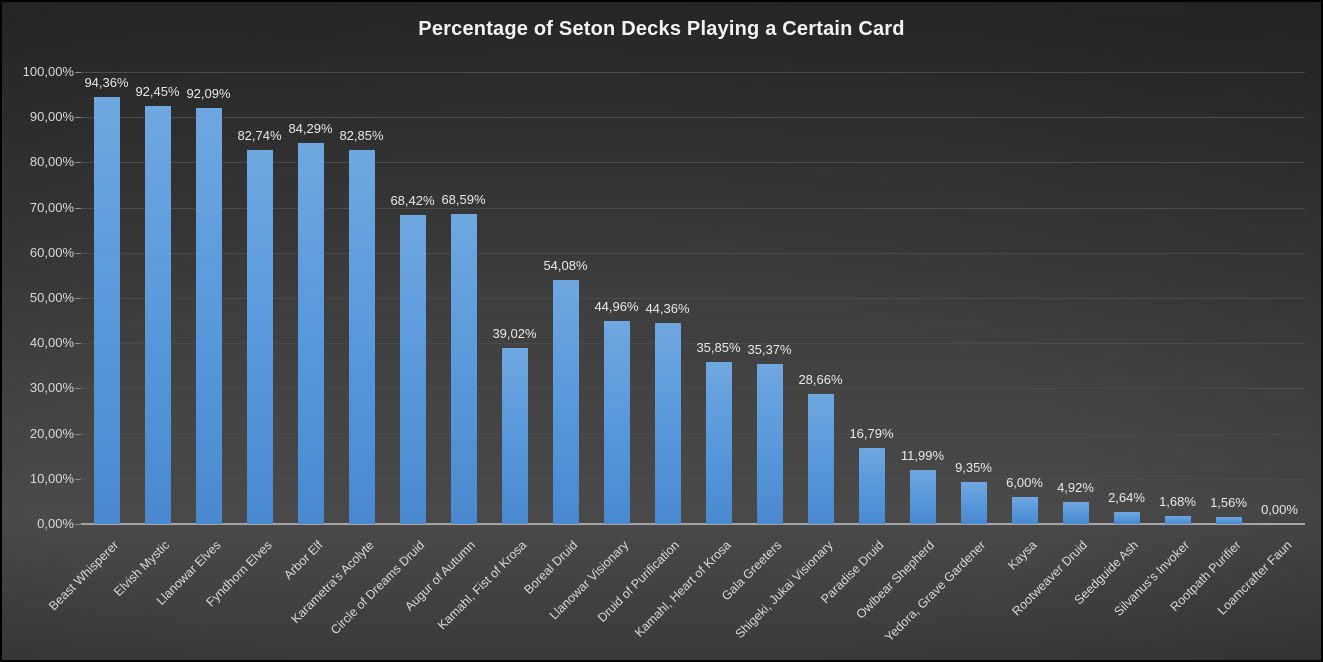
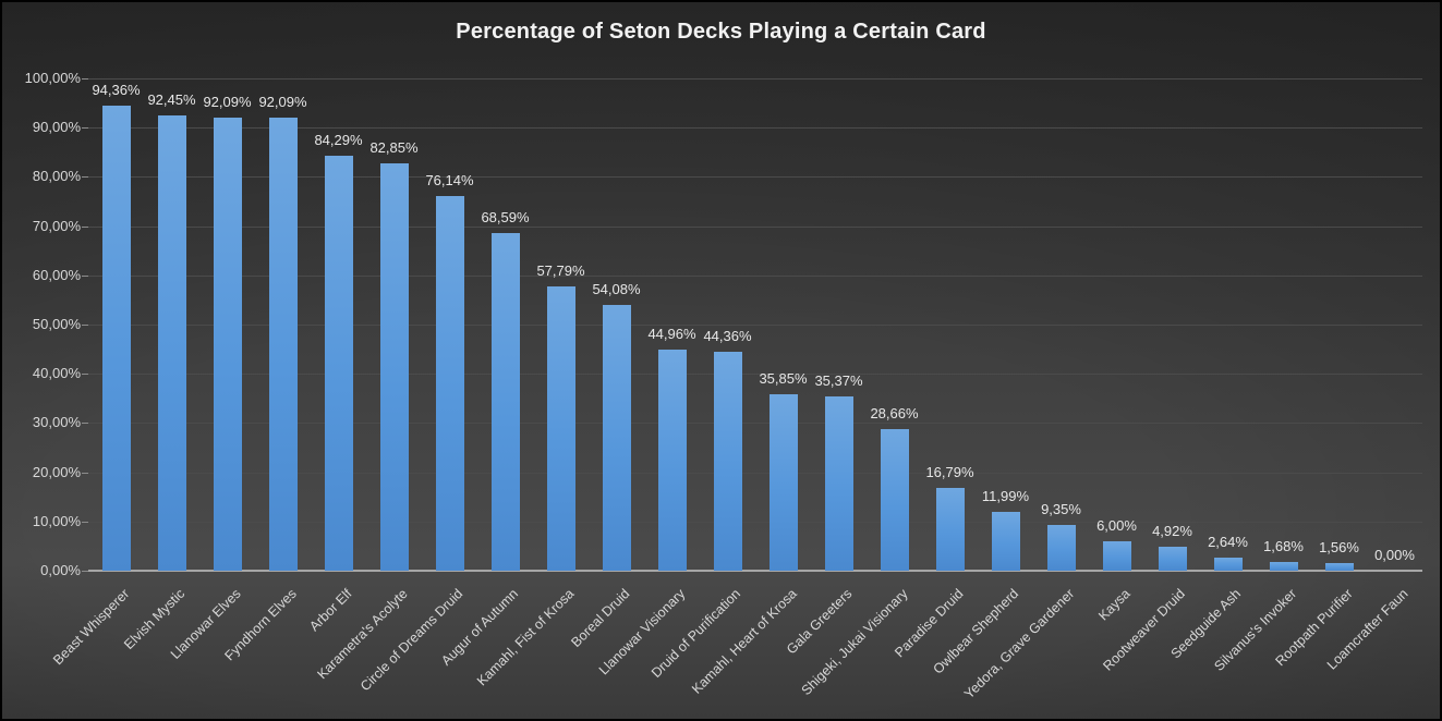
Fyndhorn Elves: 82,74% -> 92,09%
Circle of Dreams Druid: 68,42% -> 76,14%
Kamahl, Fist of Krosa: 39,02% -> 57,79%
